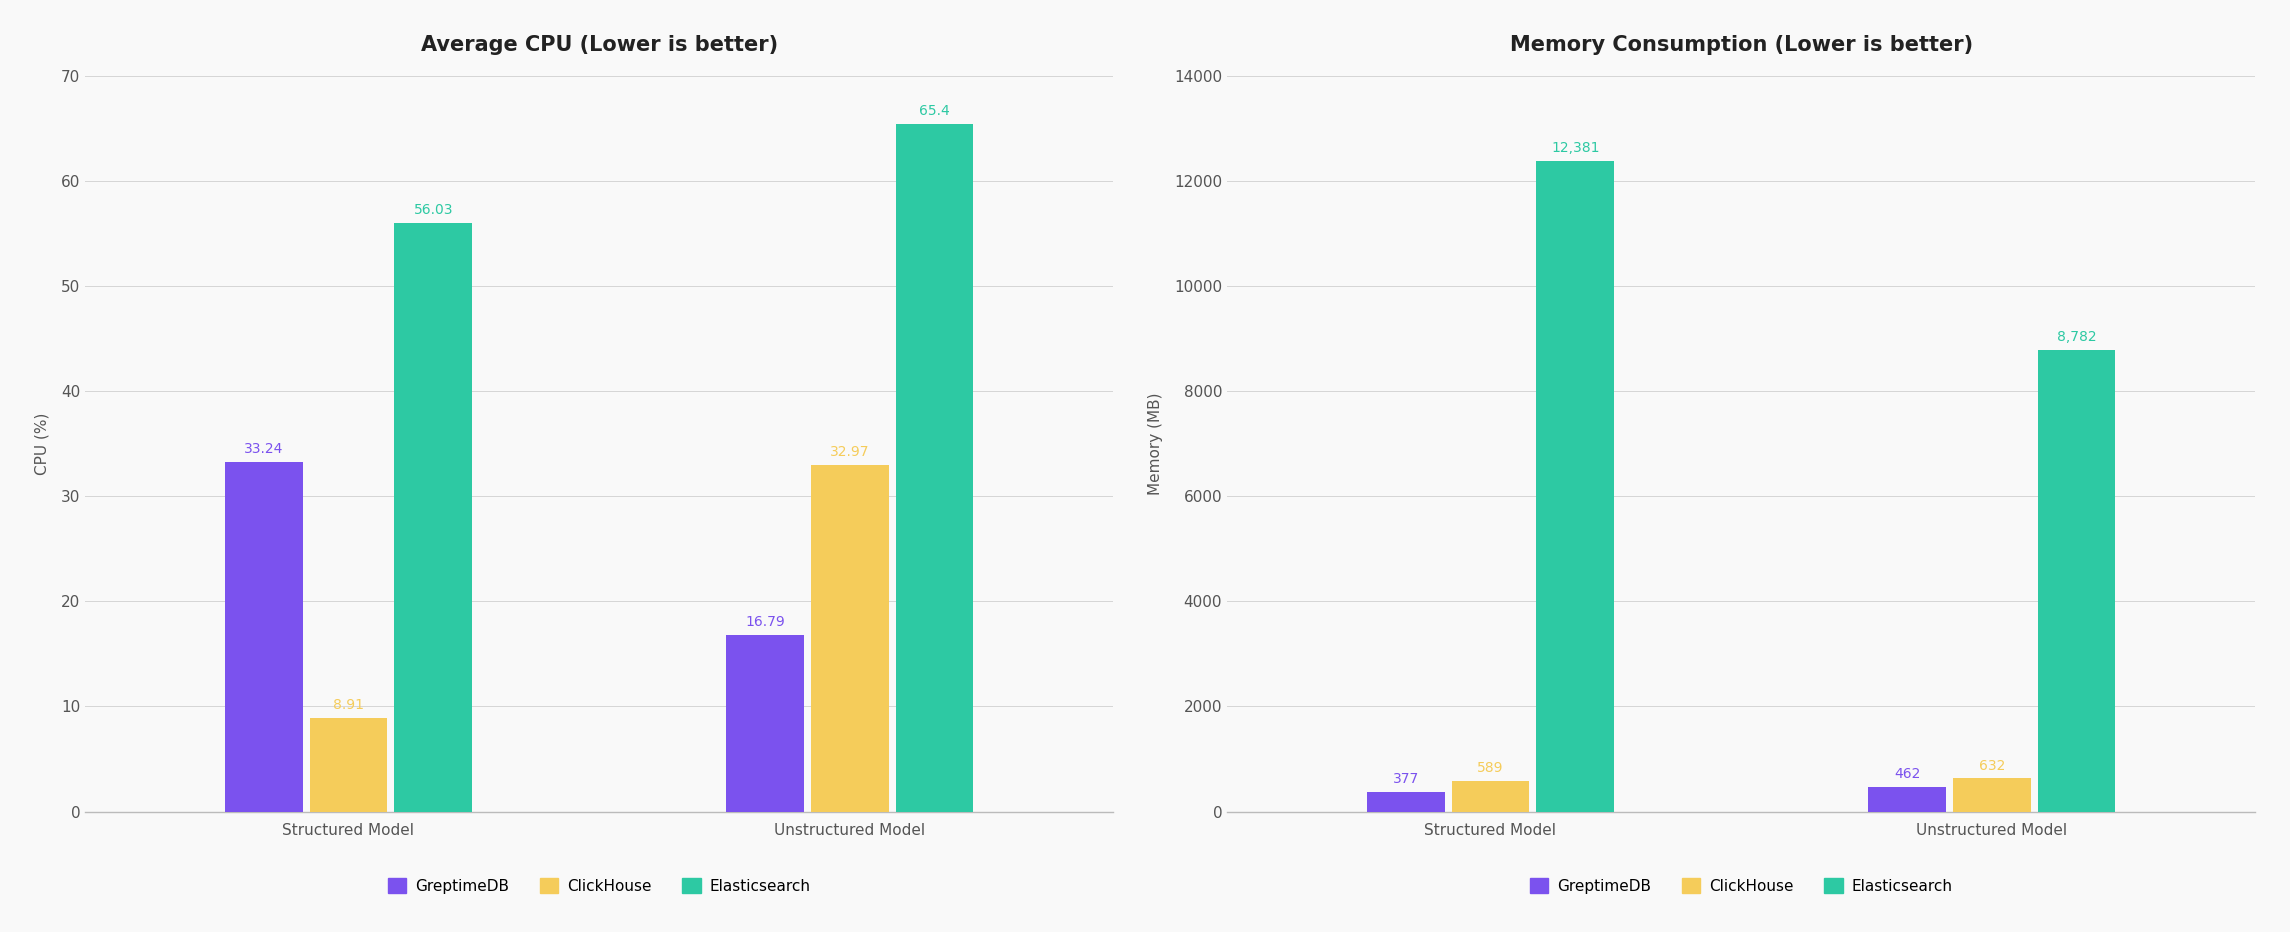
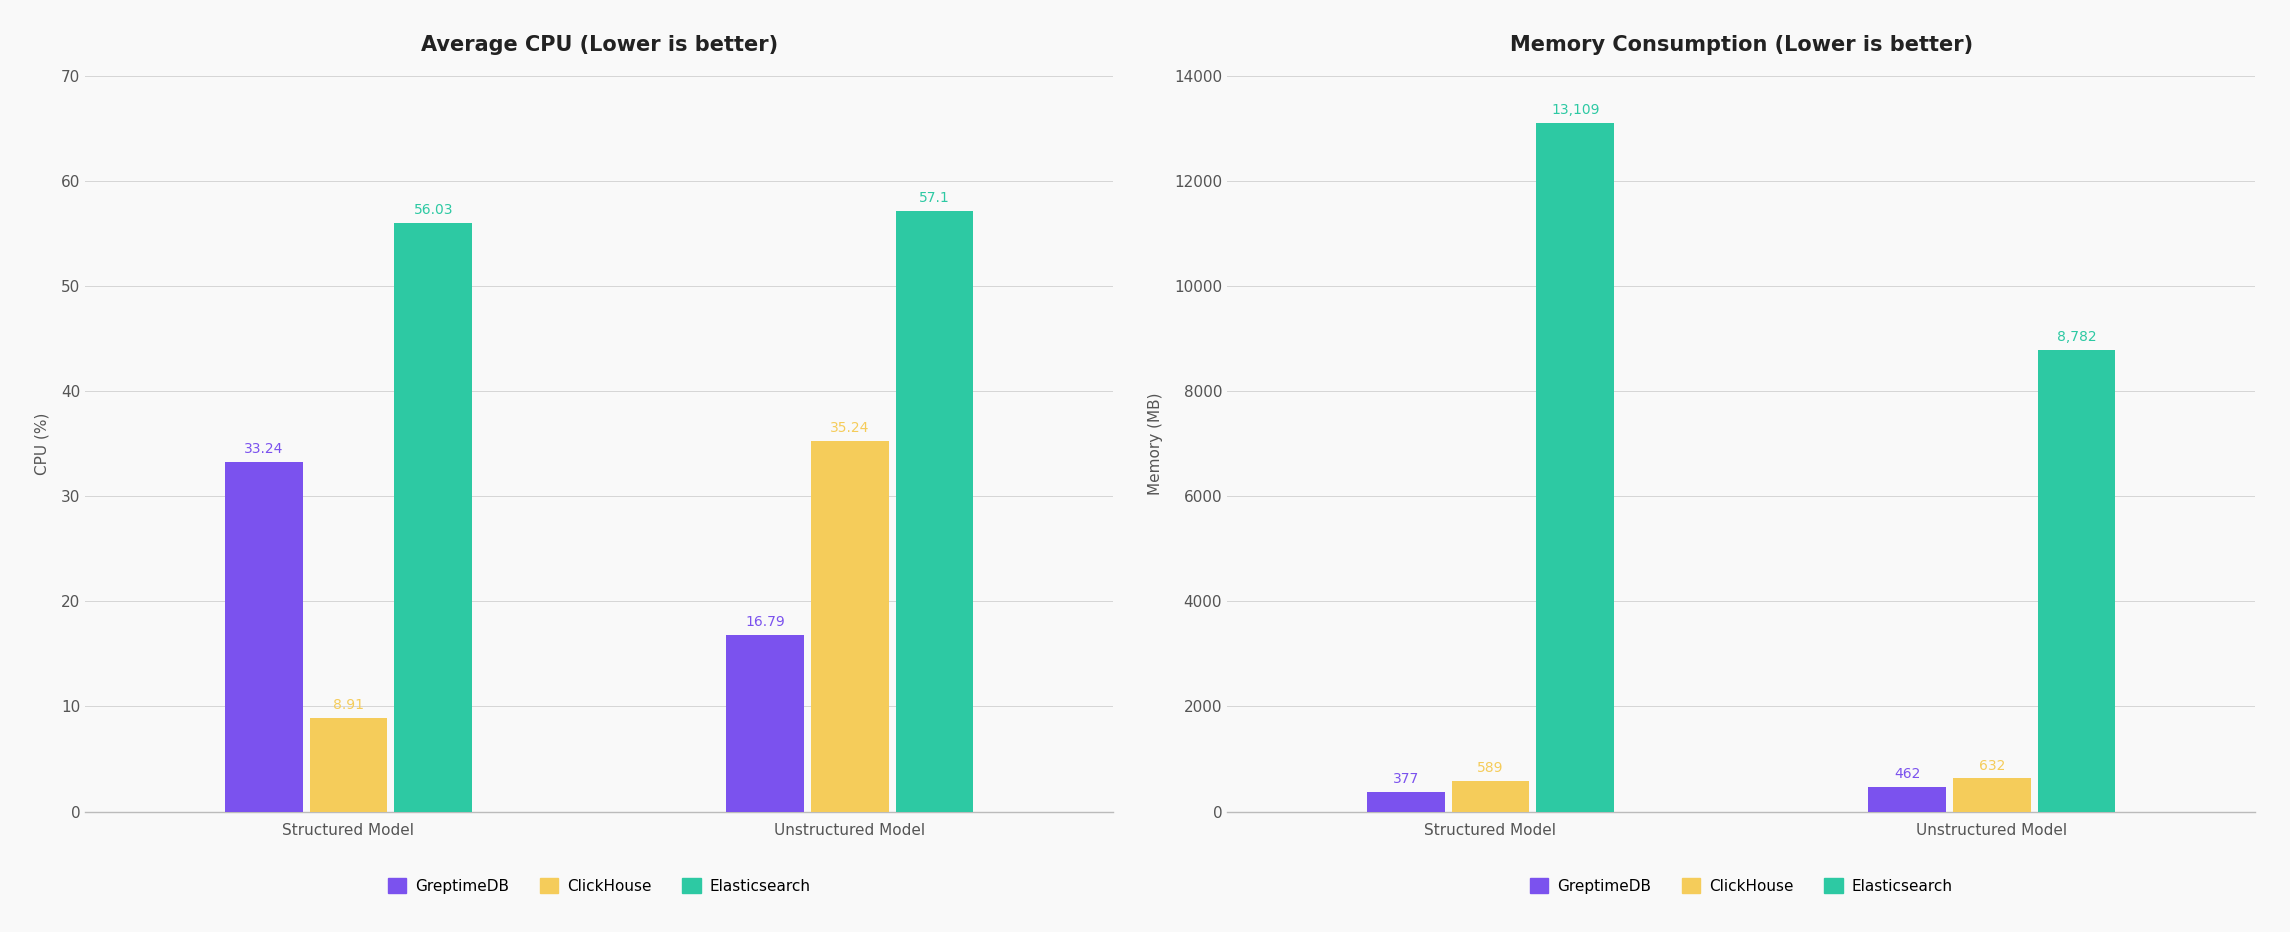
Average CPU (Lower is better)/ClickHouse/Unstructured Model: 32.97 -> 35.24
Average CPU (Lower is better)/Elasticsearch/Unstructured Model: 65.4 -> 57.1
Memory Consumption (Lower is better)/Elasticsearch/Structured Model: 12,381 -> 13,109
